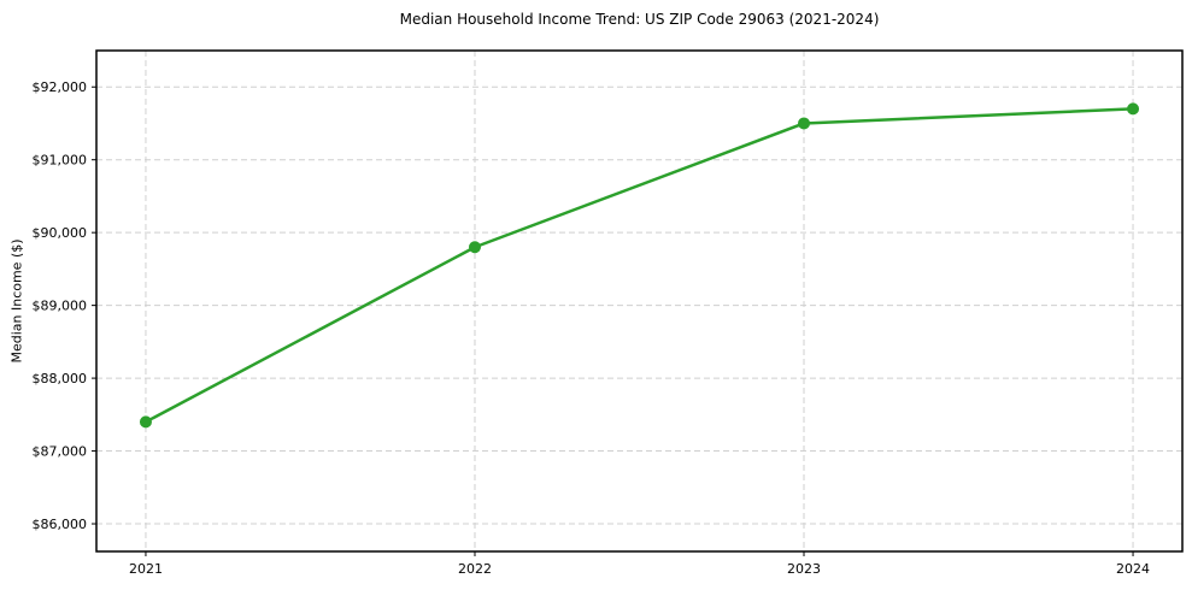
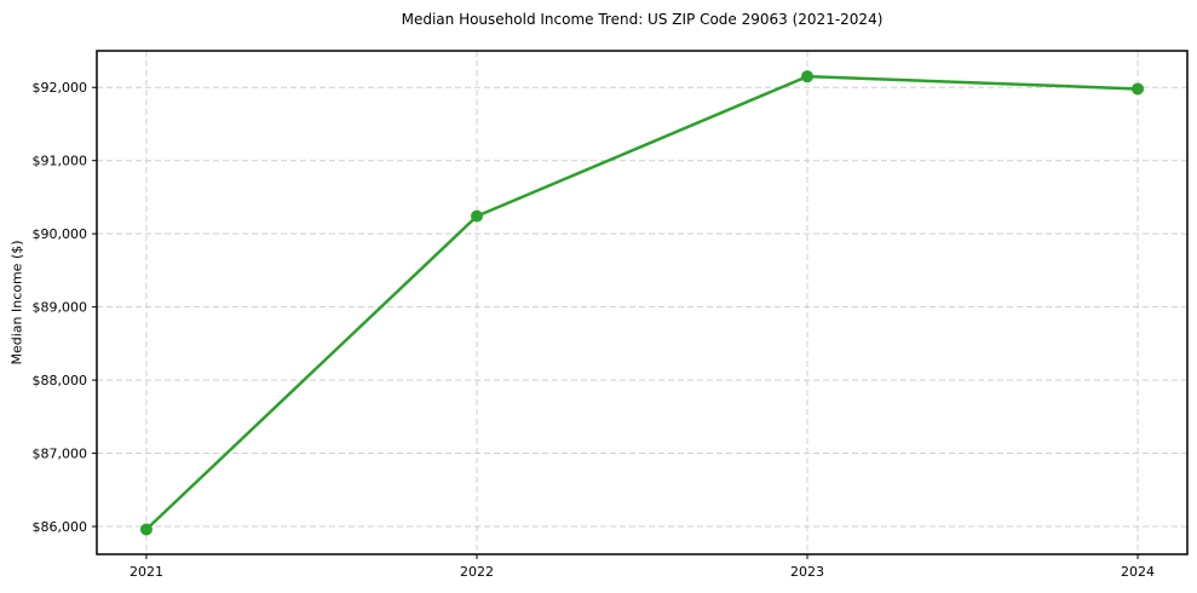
2021: $87400 -> $86000
2022: $89800 -> $90200
2023: $91500 -> $92200
2024: $91700 -> $92000
